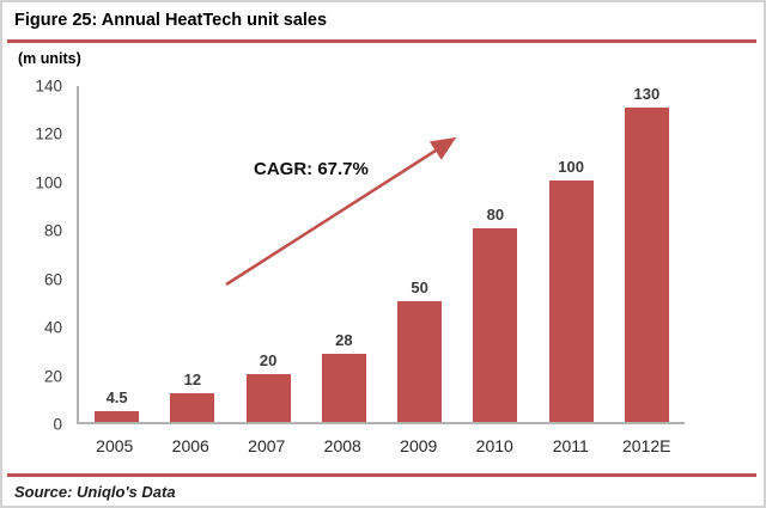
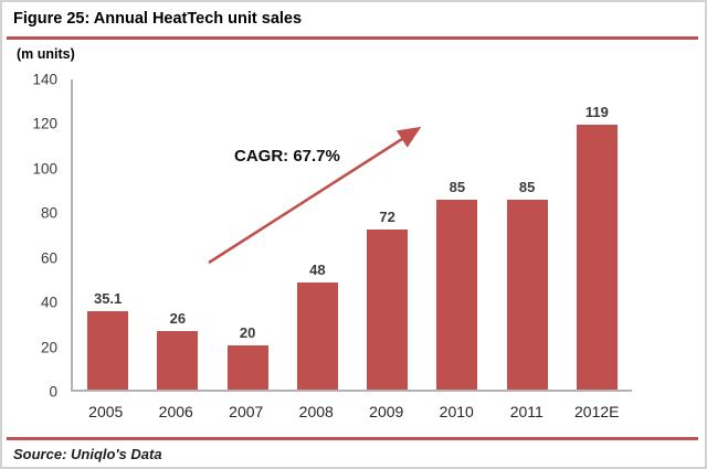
2005: 4.5 -> 35.1
2006: 12 -> 26
2008: 28 -> 48
2009: 50 -> 72
2010: 80 -> 85
2011: 100 -> 85
2012E: 130 -> 119
